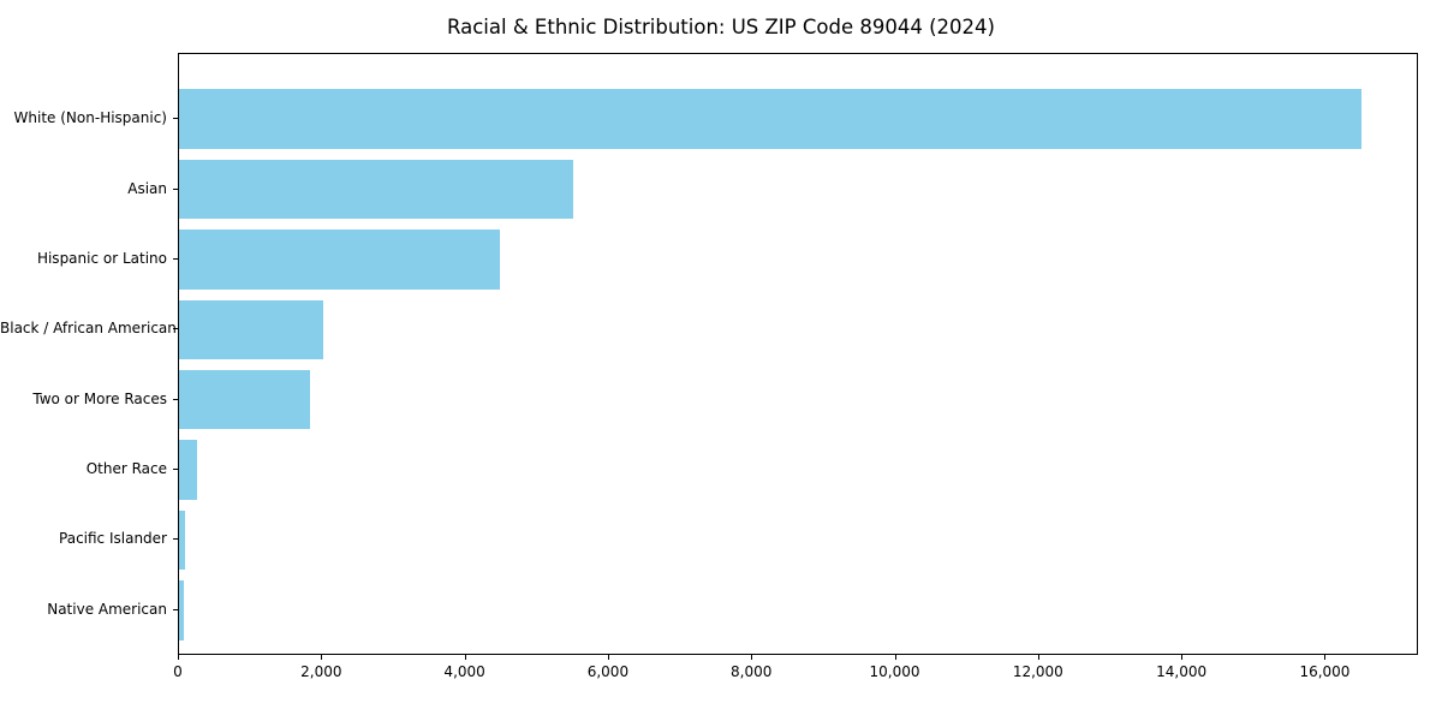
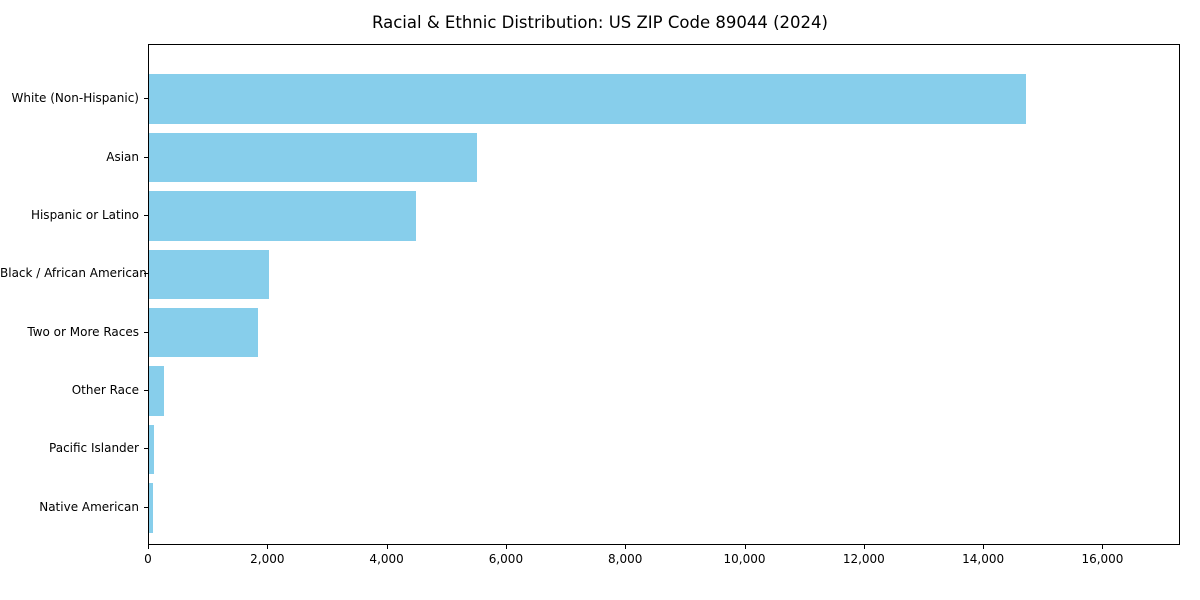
White (Non-Hispanic): 16500 -> 14700
